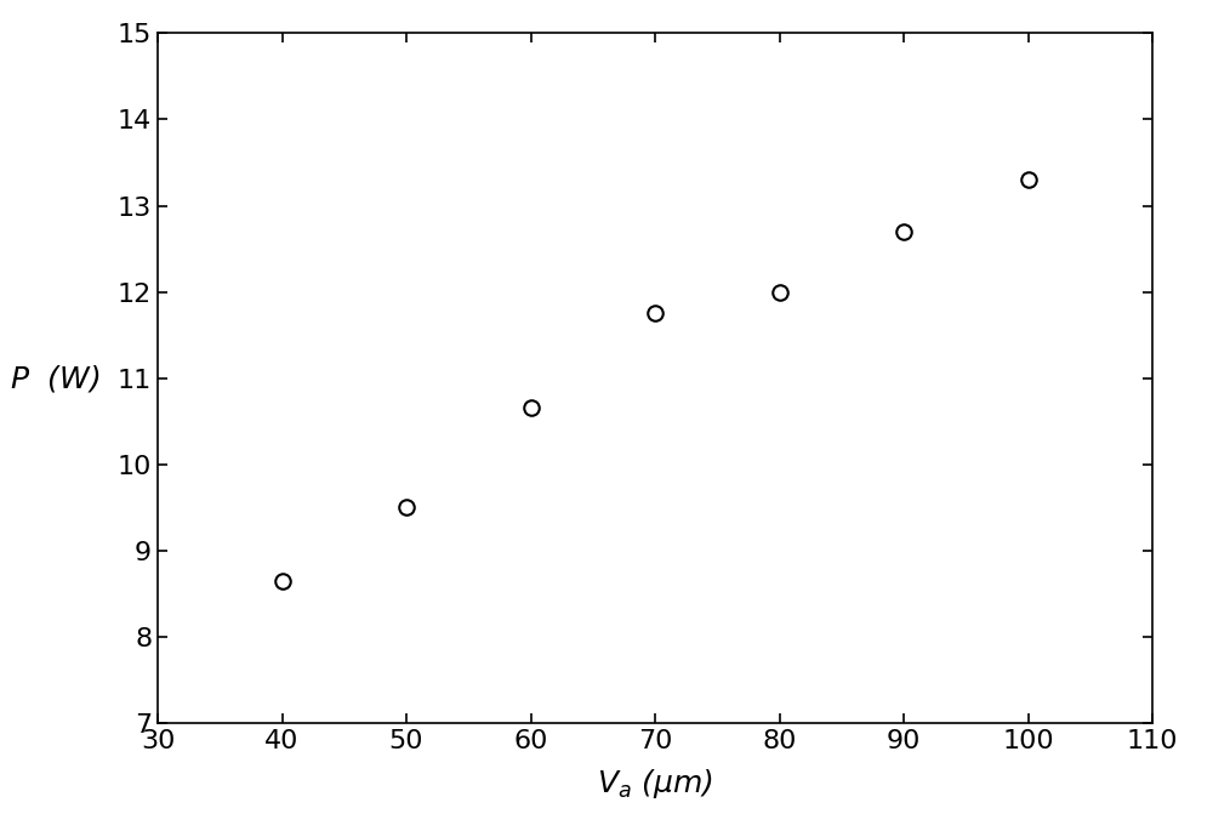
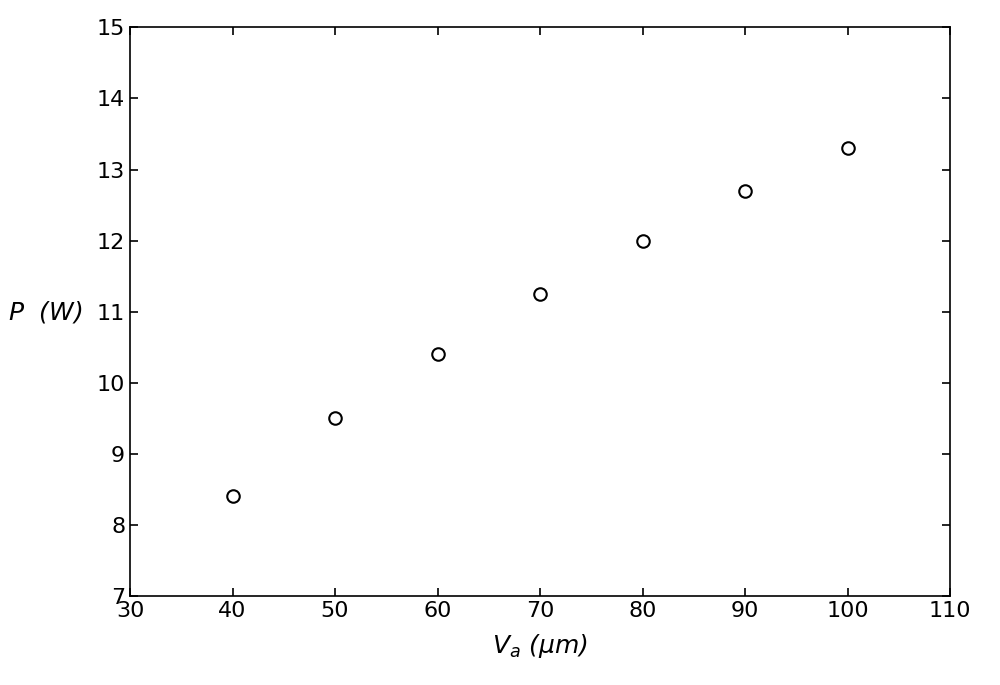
40: 8.64 -> 8.40
60: 10.66 -> 10.40
70: 11.76 -> 11.25
